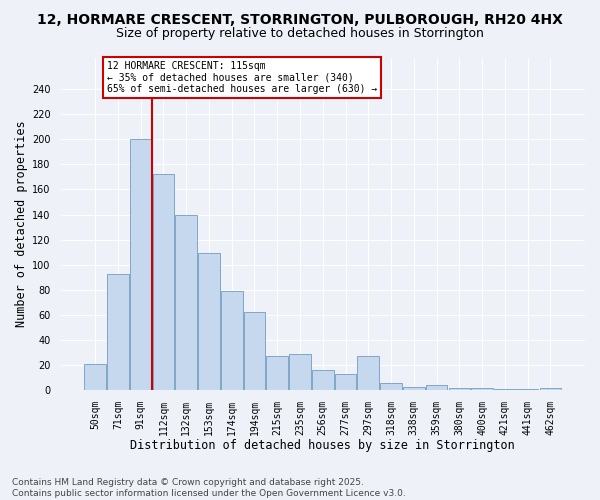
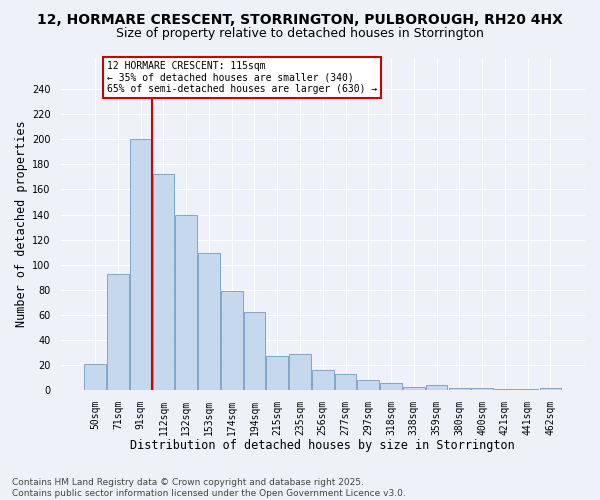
297sqm: 27 -> 8
